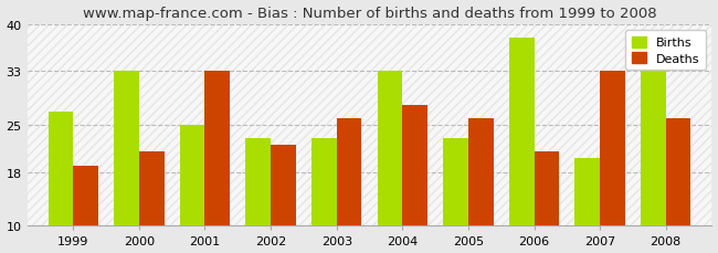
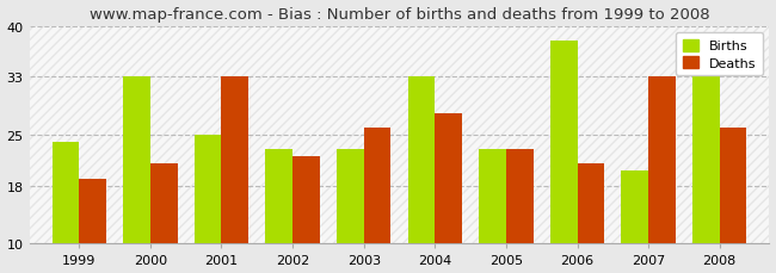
Births/1999: 27 -> 24
Deaths/2005: 26 -> 23
